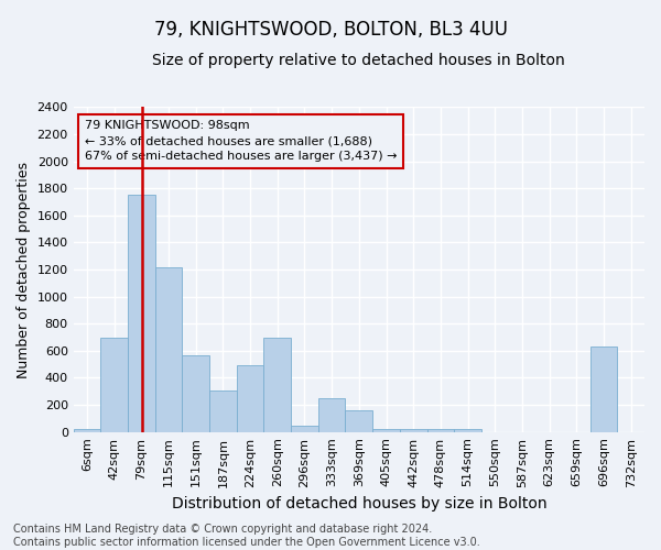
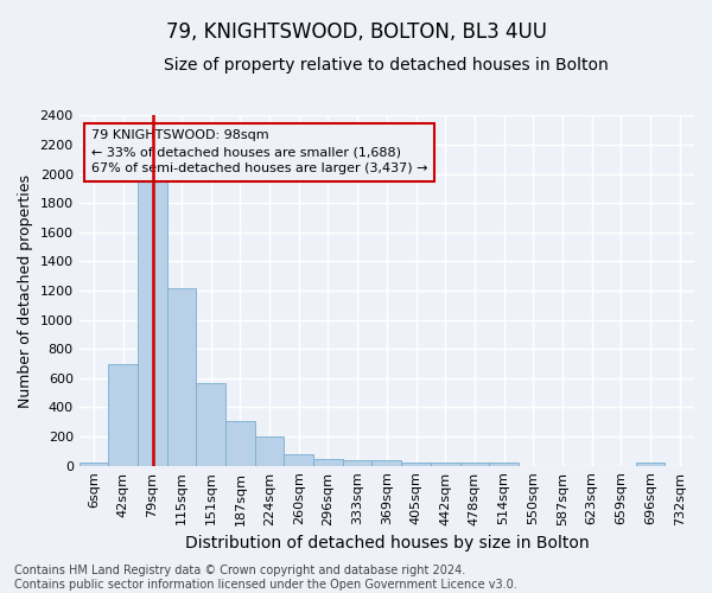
79sqm: 1750 -> 1950
224sqm: 490 -> 200
260sqm: 700 -> 80
333sqm: 250 -> 40
369sqm: 160 -> 40
696sqm: 630 -> 20
